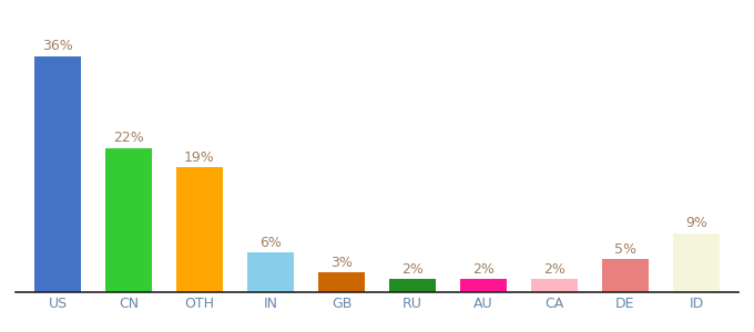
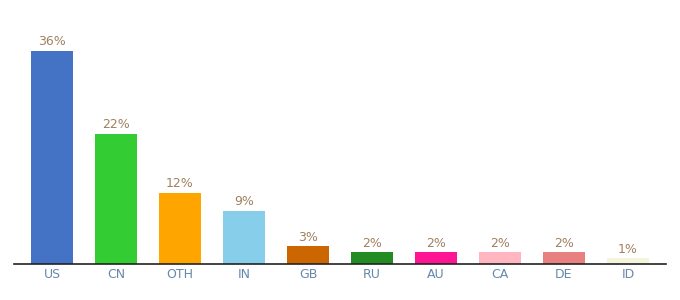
OTH: 19% -> 12%
IN: 6% -> 9%
DE: 5% -> 2%
ID: 9% -> 1%
